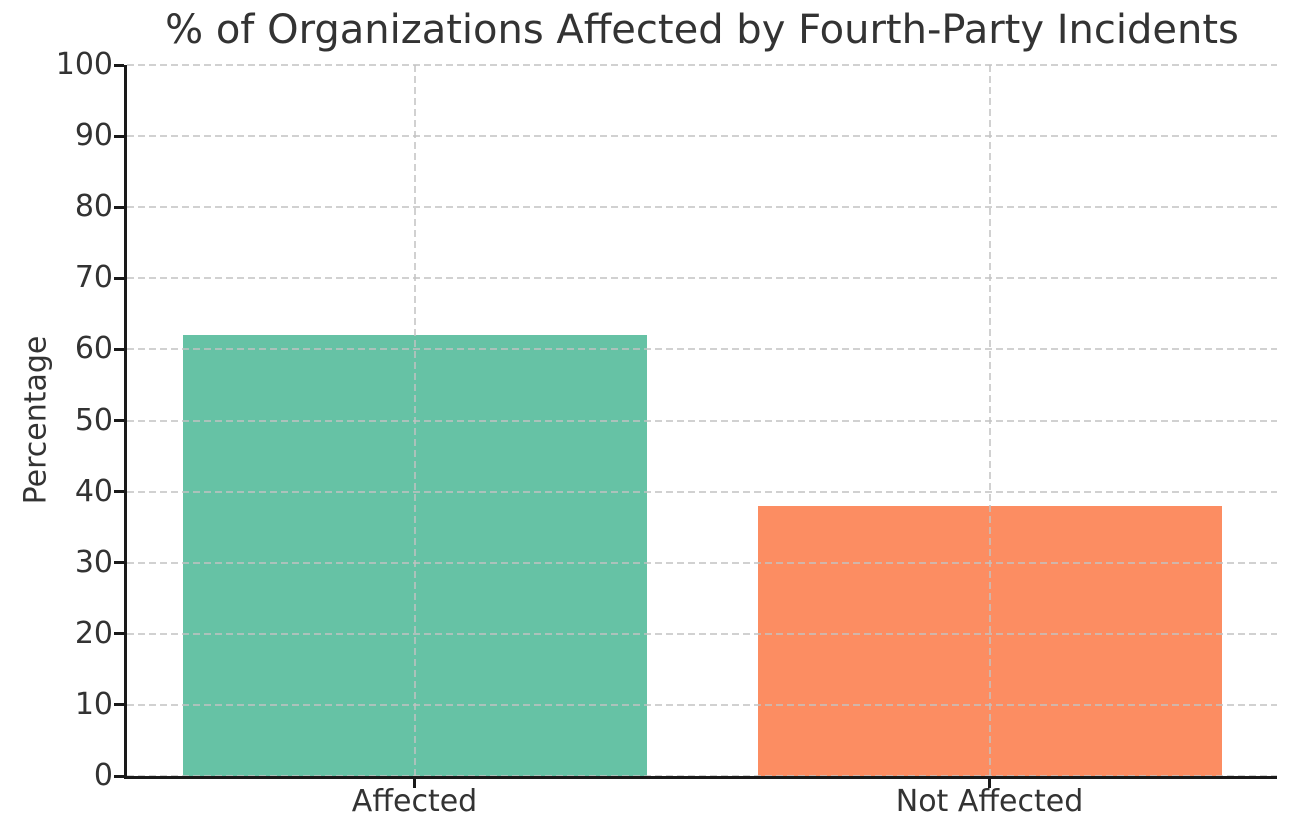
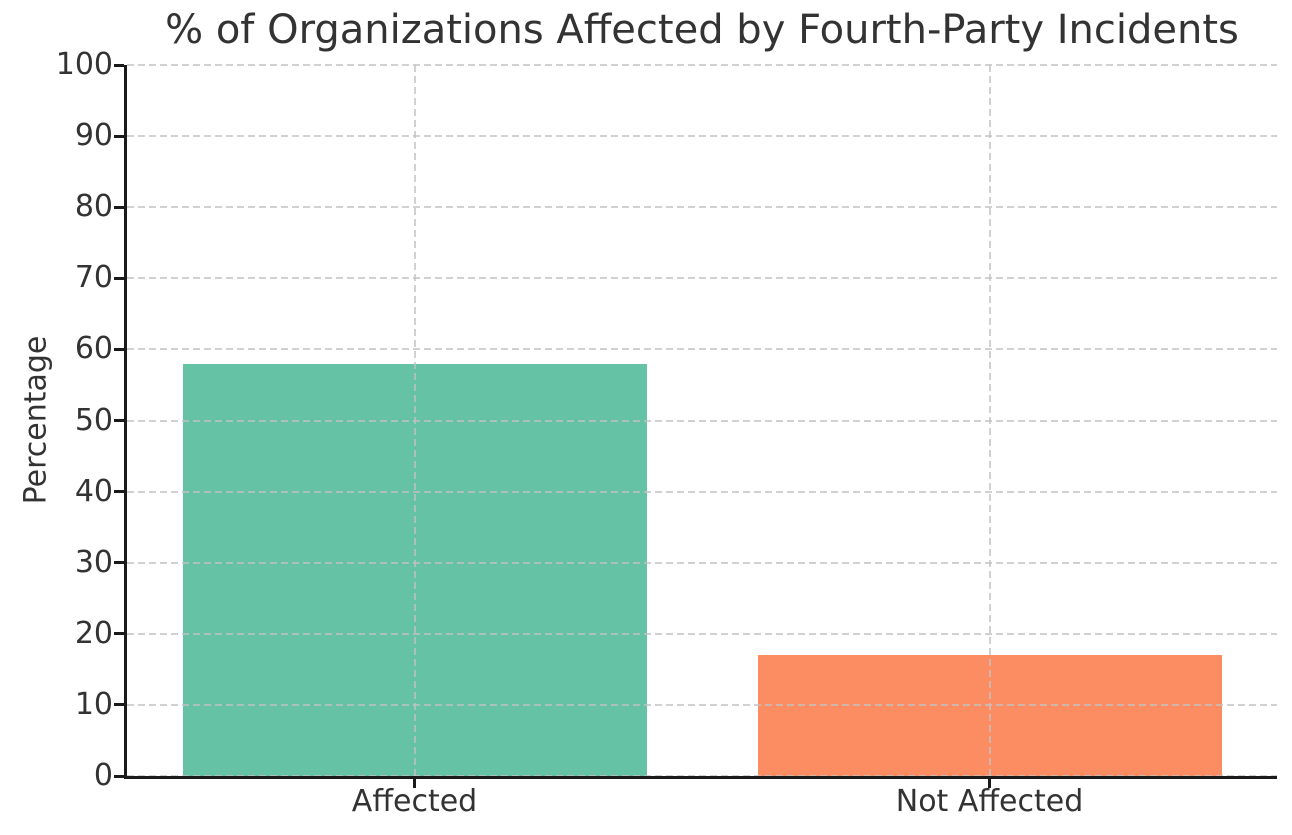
Affected: 62 -> 58
Not Affected: 38 -> 17
